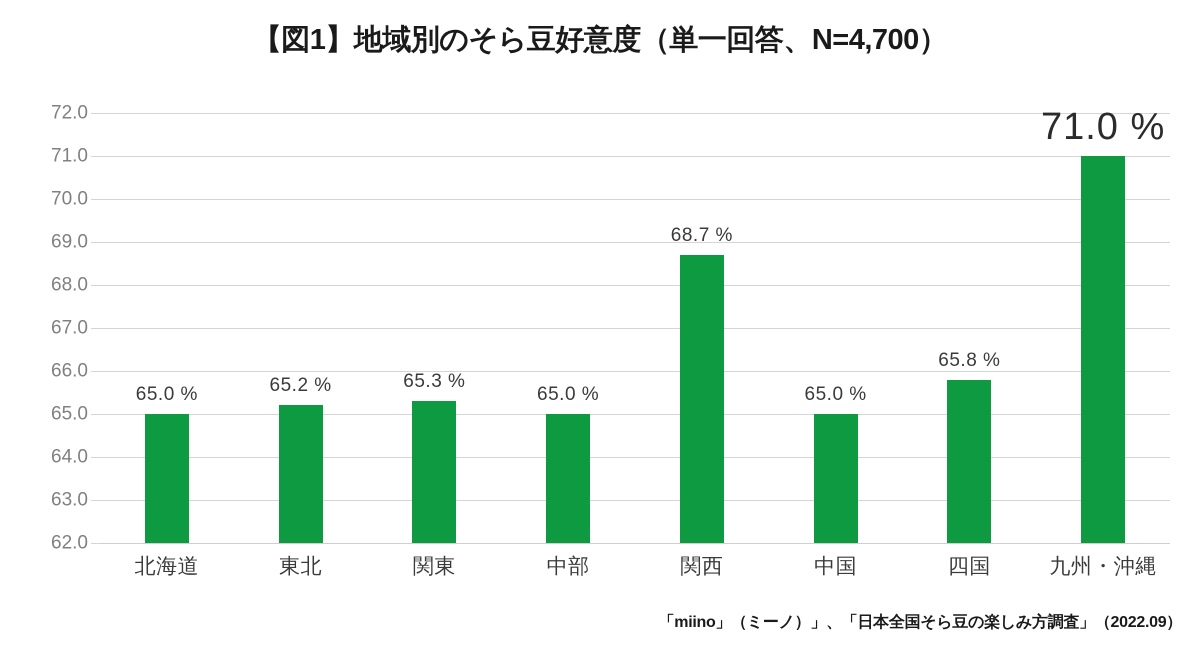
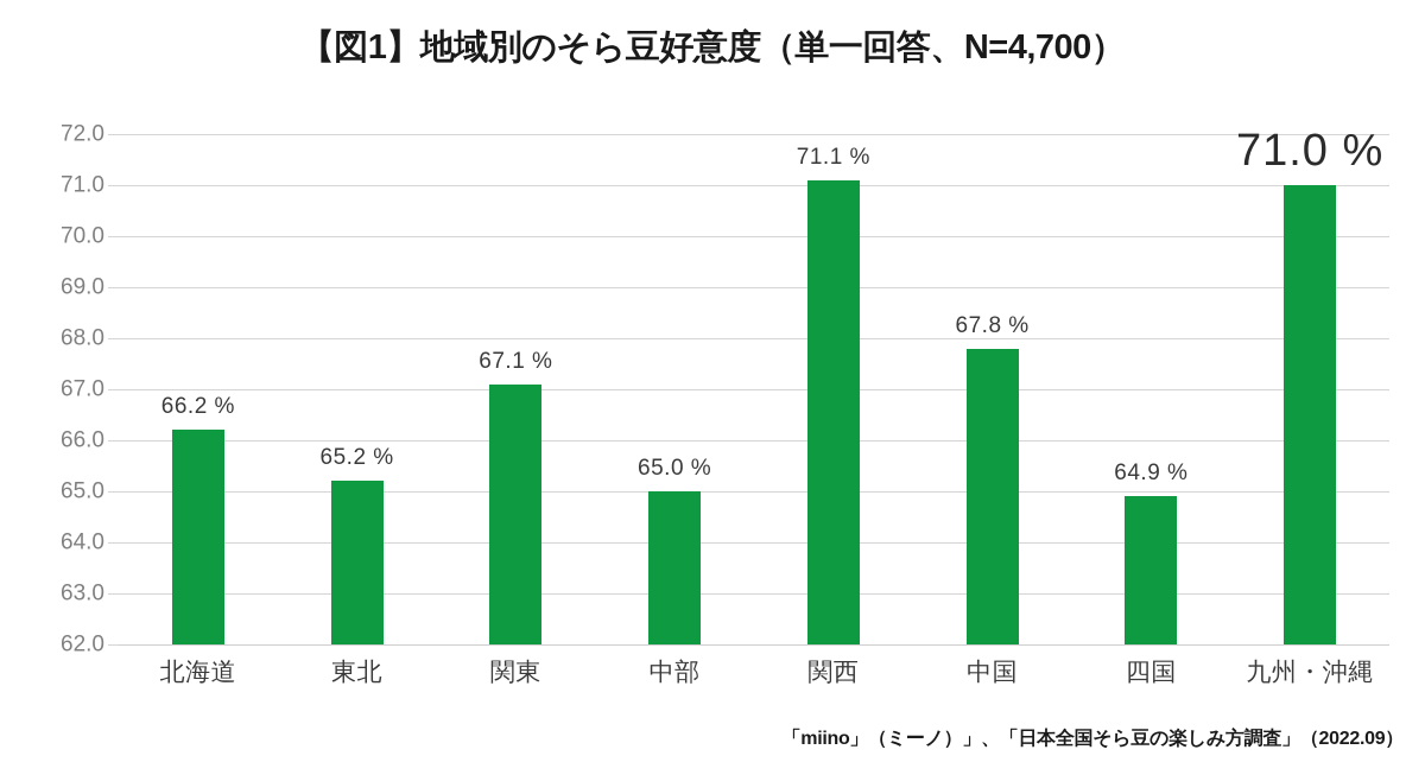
北海道: 65.0 -> 66.2
関東: 65.3 -> 67.1
関西: 68.7 -> 71.1
中国: 65.0 -> 67.8
四国: 65.8 -> 64.9
